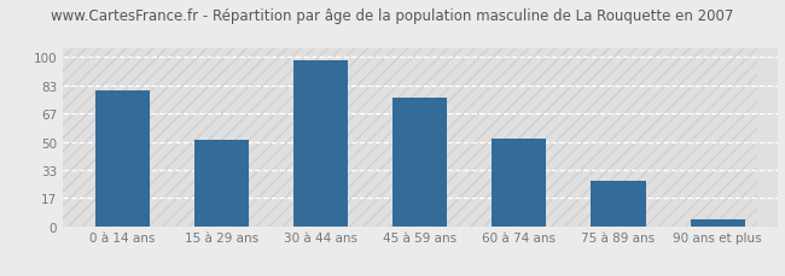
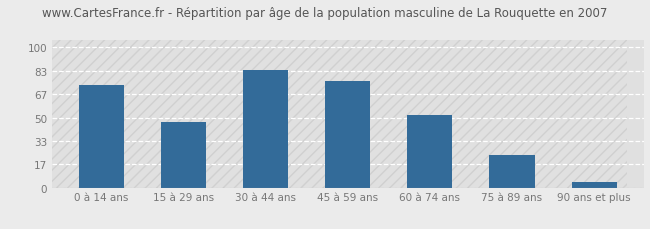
0 à 14 ans: 80 -> 73
15 à 29 ans: 51 -> 47
30 à 44 ans: 98 -> 84
75 à 89 ans: 27 -> 23
